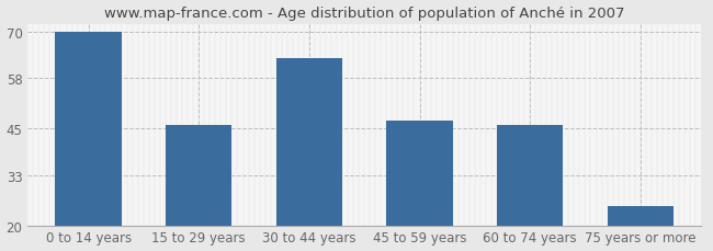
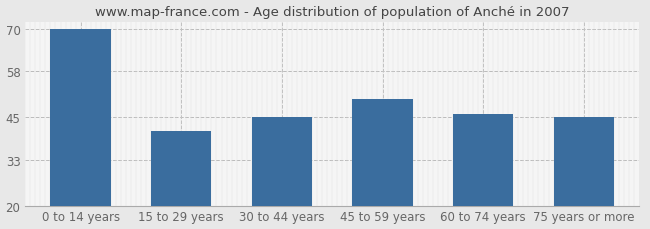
15 to 29 years: 46 -> 41
30 to 44 years: 63 -> 45
45 to 59 years: 47 -> 50
75 years or more: 25 -> 45
